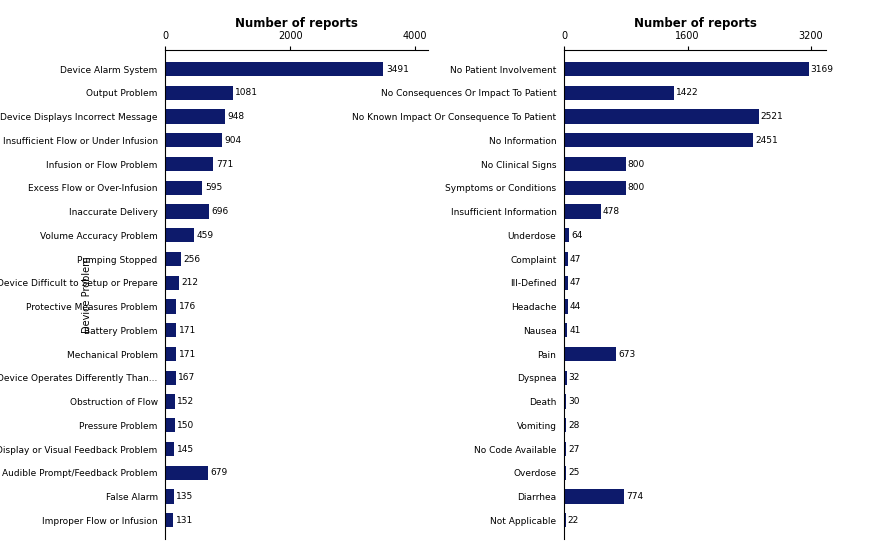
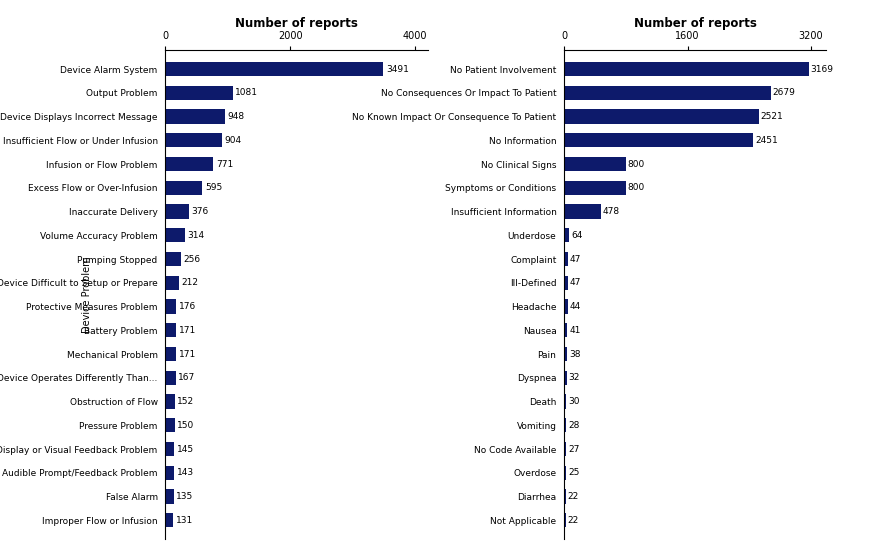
Inaccurate Delivery: 696 -> 376
Volume Accuracy Problem: 459 -> 314
Audible Prompt/Feedback Problem: 679 -> 143
No Consequences Or Impact To Patient: 1422 -> 2679
Pain: 673 -> 38
Diarrhea: 774 -> 22
